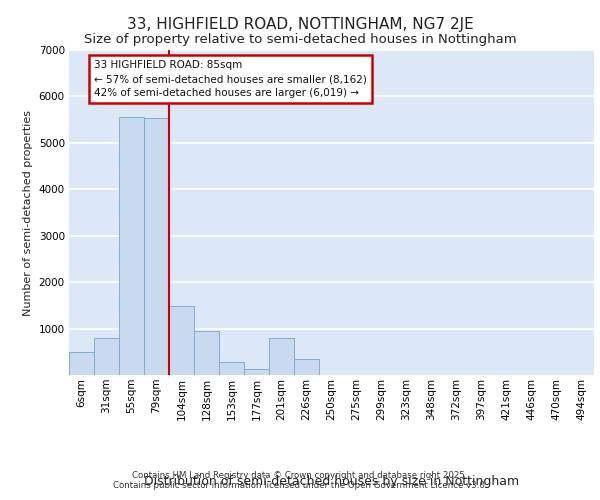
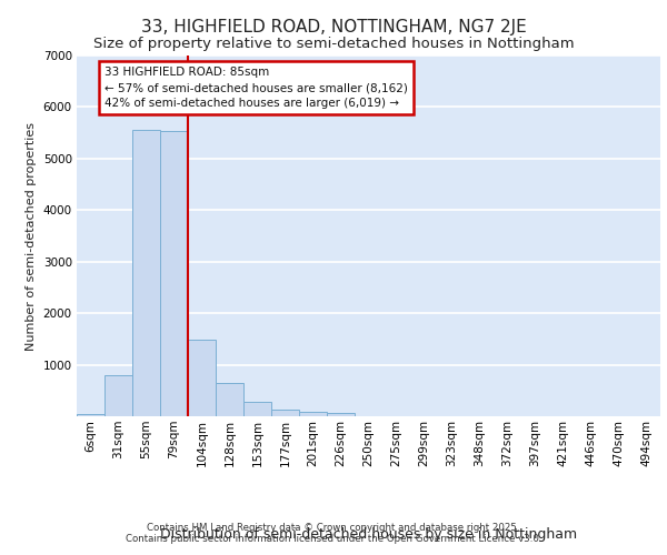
6sqm: 500 -> 50
128sqm: 950 -> 650
201sqm: 800 -> 90
226sqm: 350 -> 60
